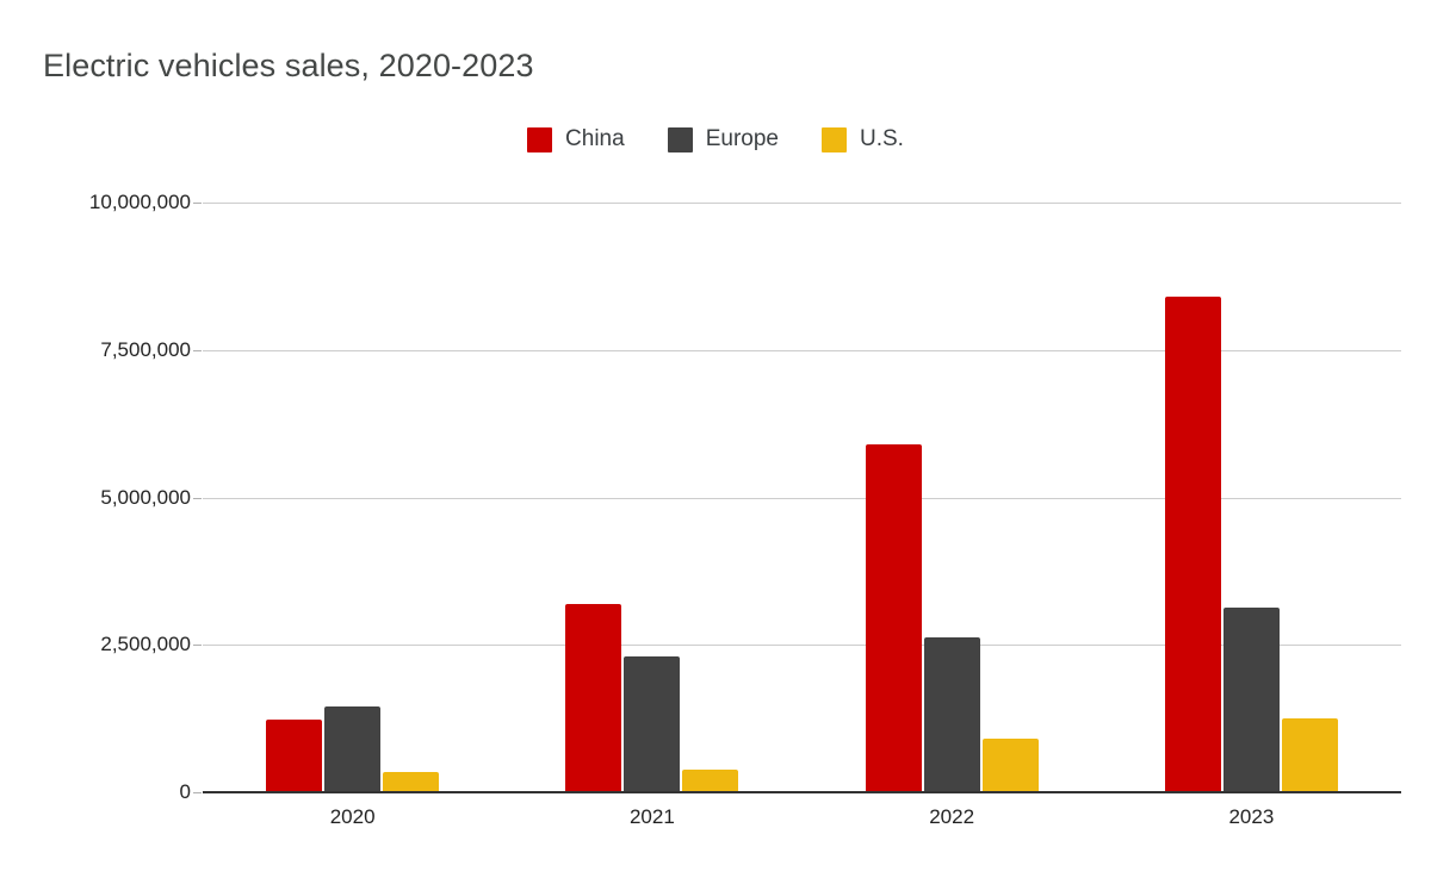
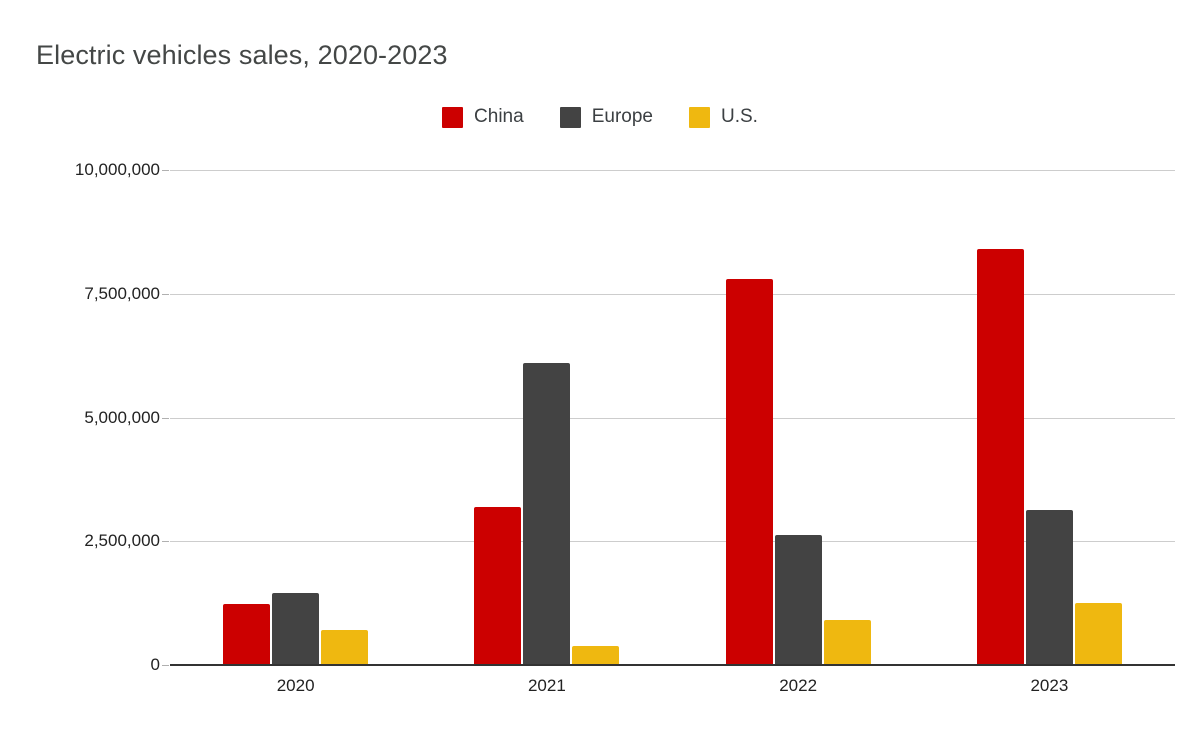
U.S./2020: 300000 -> 700000
Europe/2021: 2300000 -> 6100000
China/2022: 5900000 -> 7800000
